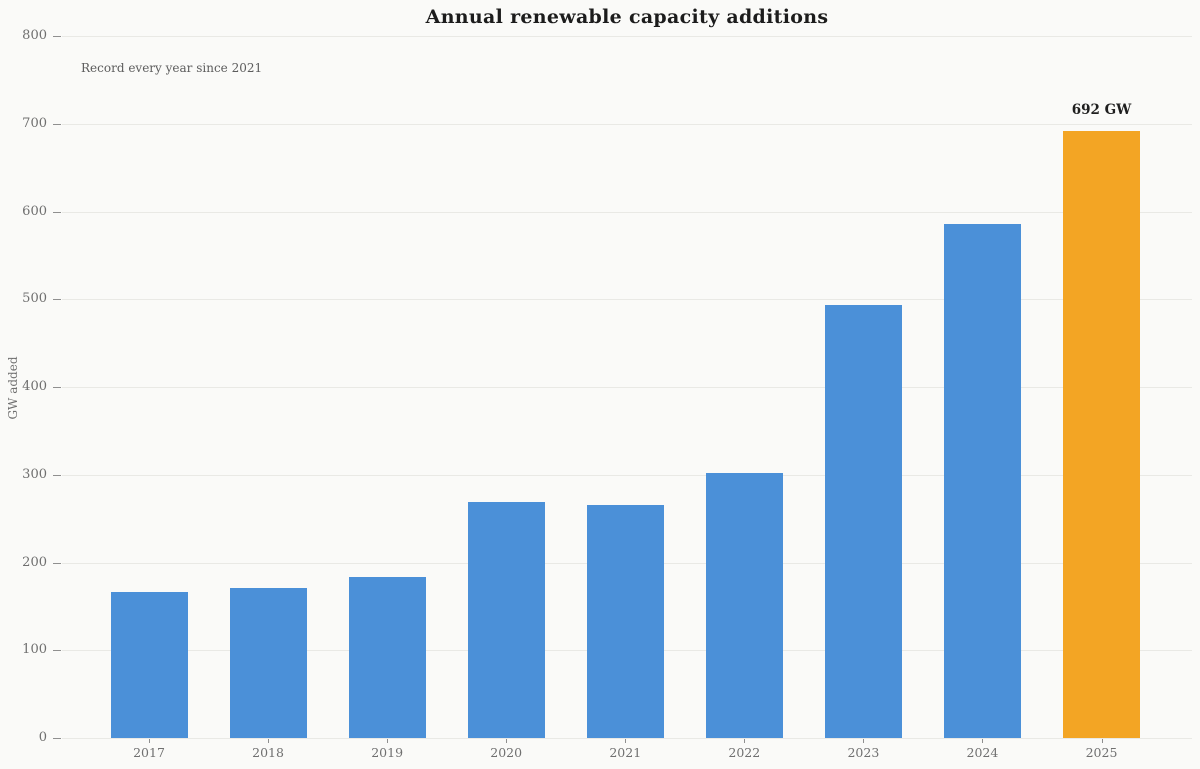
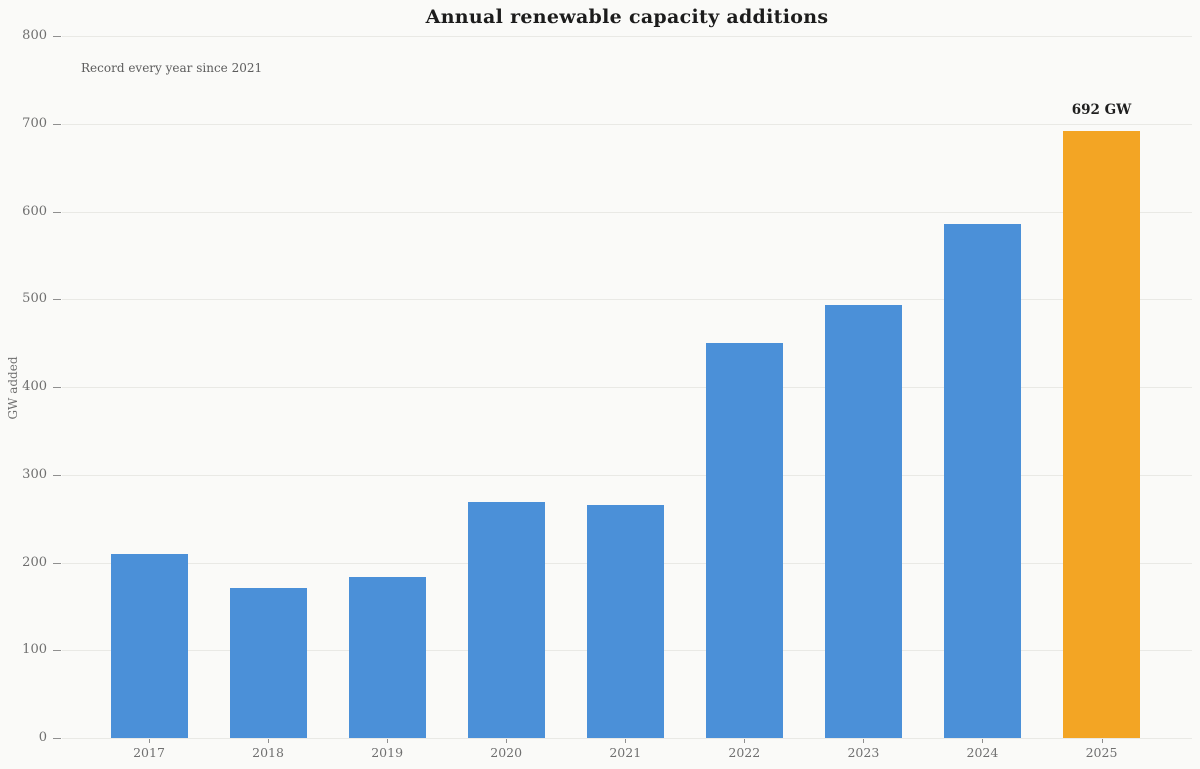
2017: 170 -> 210
2022: 300 -> 450
